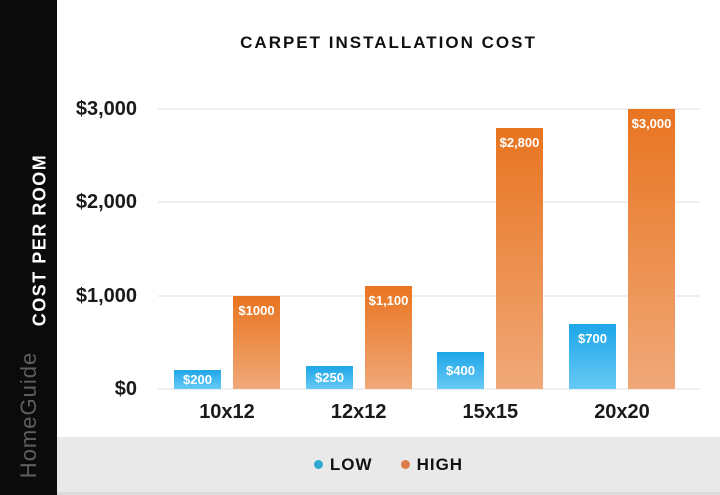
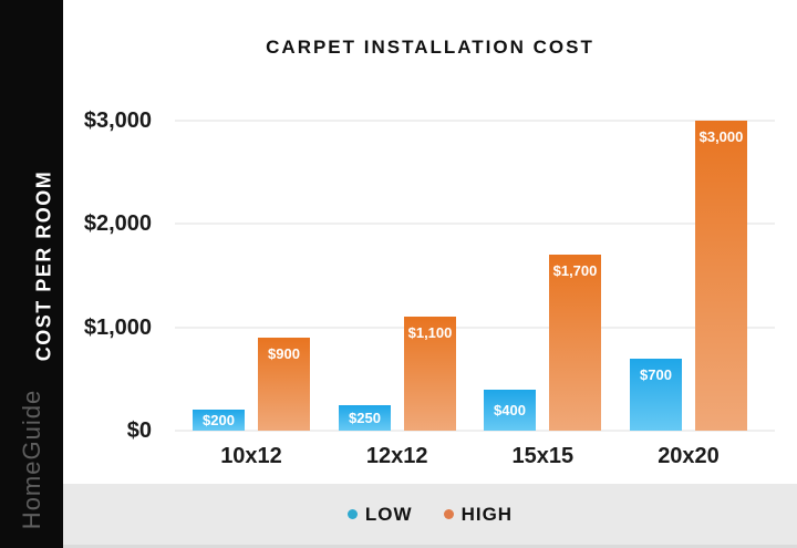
HIGH/10x12: $1000 -> $900
HIGH/15x15: $2,800 -> $1,700
